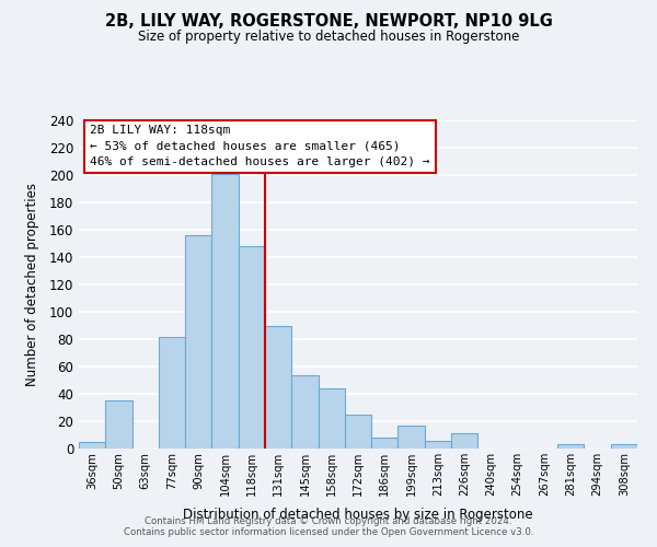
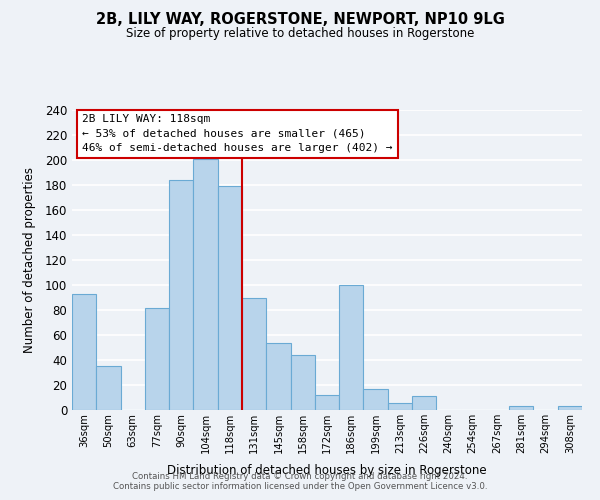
36sqm: 5 -> 93
90sqm: 156 -> 184
118sqm: 148 -> 179
172sqm: 25 -> 12
186sqm: 8 -> 100
